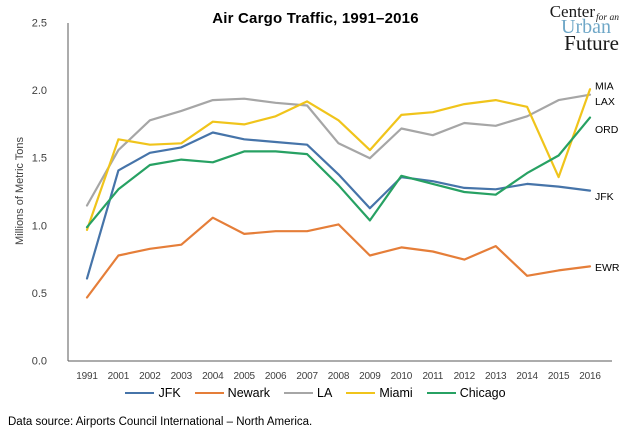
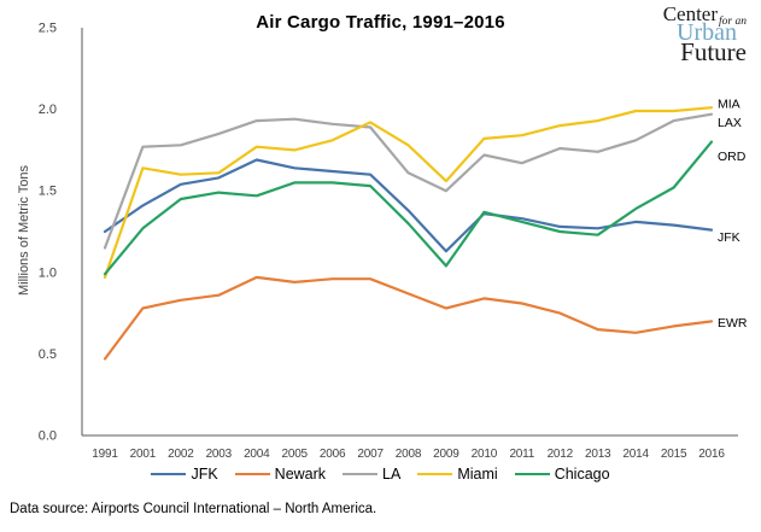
JFK/1991: 0.61 -> 1.25
LA/2001: 1.56 -> 1.77
Newark/2004: 1.06 -> 0.97
Newark/2008: 1.01 -> 0.87
Newark/2013: 0.85 -> 0.65
Miami/2014: 1.88 -> 1.99
Miami/2015: 1.36 -> 1.99
